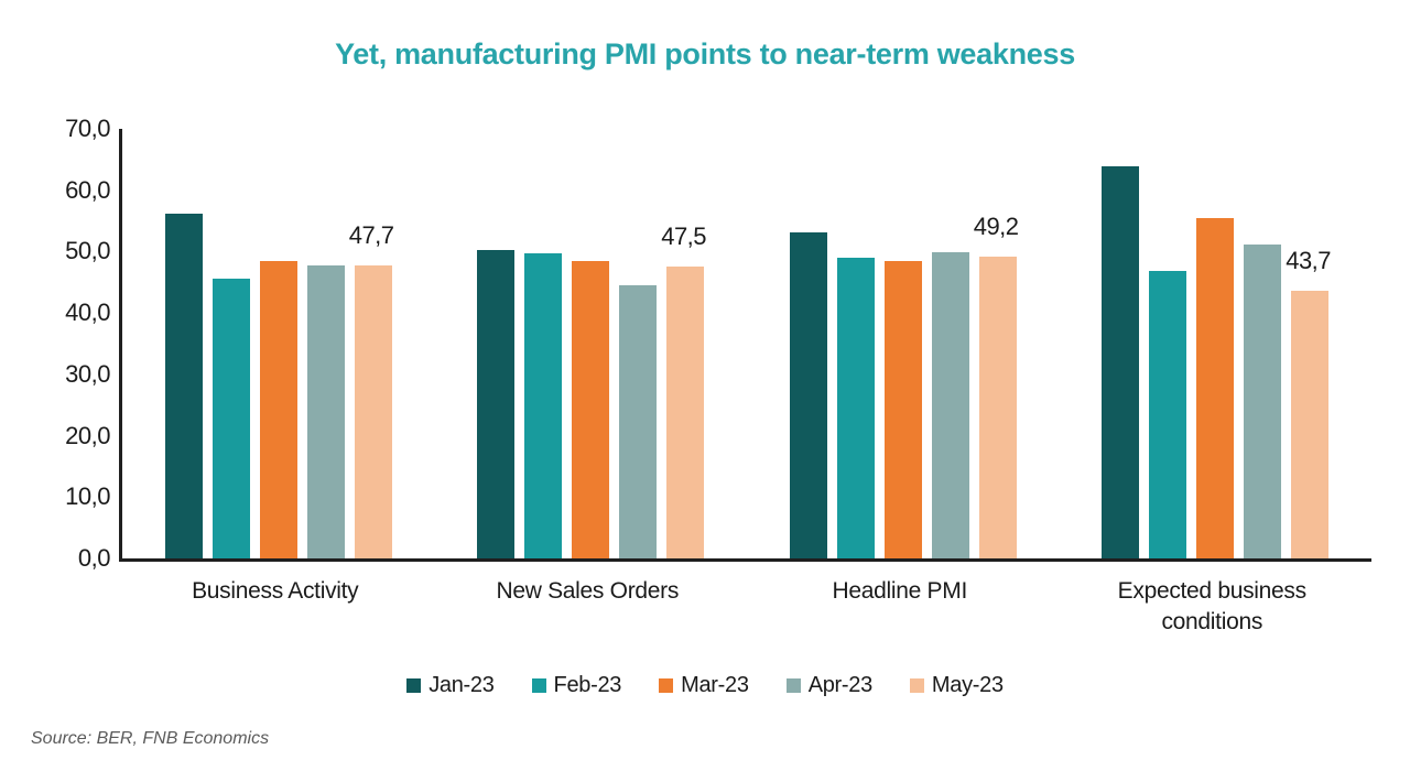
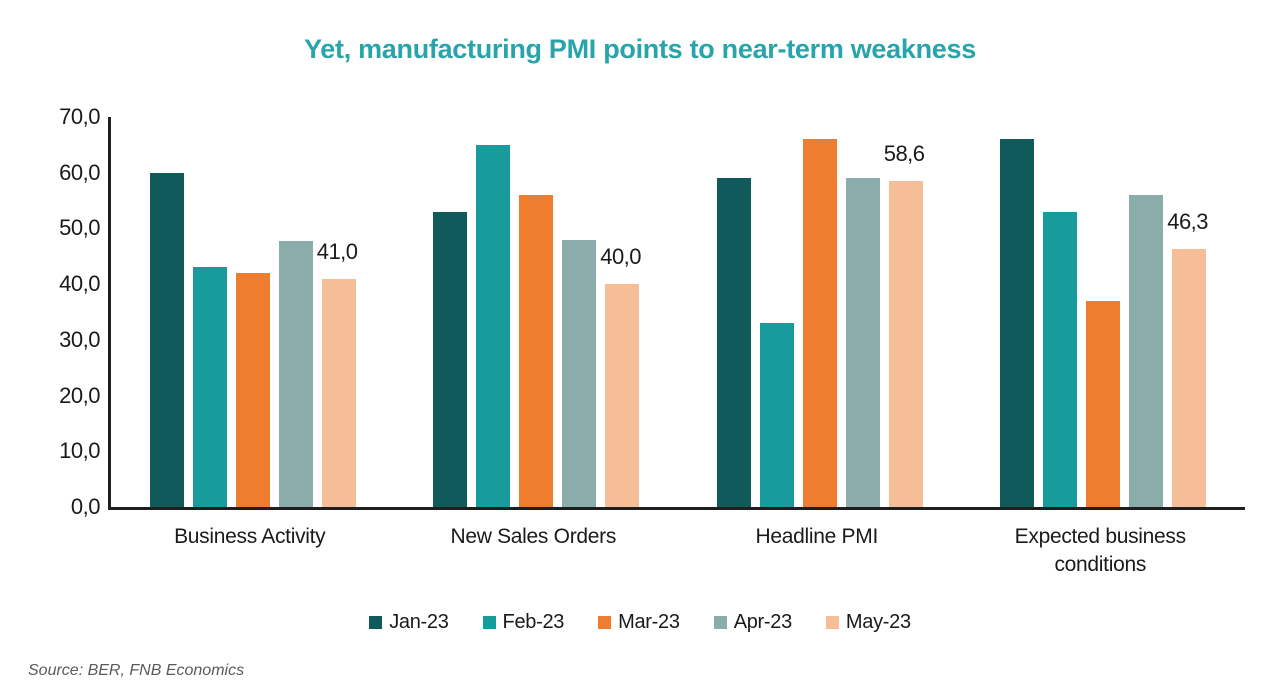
Jan-23/Business Activity: 56 -> 60
Feb-23/Business Activity: 46 -> 43
Mar-23/Business Activity: 48 -> 42
May-23/Business Activity: 47,7 -> 41,0
Jan-23/New Sales Orders: 50 -> 53
Feb-23/New Sales Orders: 50 -> 65
Mar-23/New Sales Orders: 48 -> 56
Apr-23/New Sales Orders: 44 -> 48
May-23/New Sales Orders: 47,5 -> 40,0
Jan-23/Headline PMI: 53 -> 59
Feb-23/Headline PMI: 49 -> 33
Mar-23/Headline PMI: 48 -> 66
Apr-23/Headline PMI: 50 -> 59
May-23/Headline PMI: 49,2 -> 58,6
Jan-23/Expected business conditions: 64 -> 66
Feb-23/Expected business conditions: 47 -> 53
Mar-23/Expected business conditions: 56 -> 37
Apr-23/Expected business conditions: 51 -> 56
May-23/Expected business conditions: 43,7 -> 46,3
